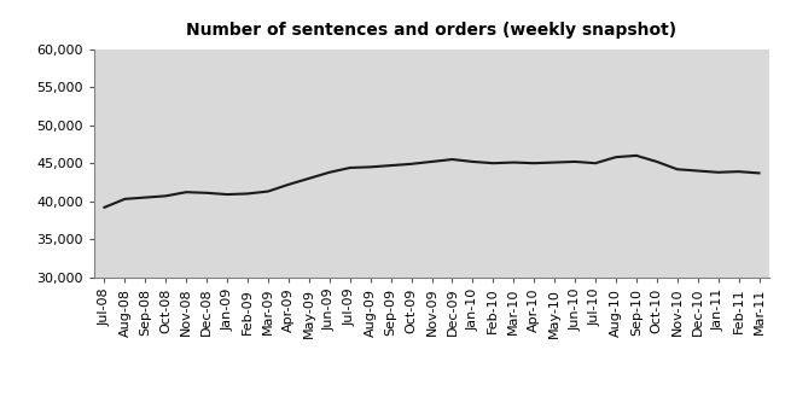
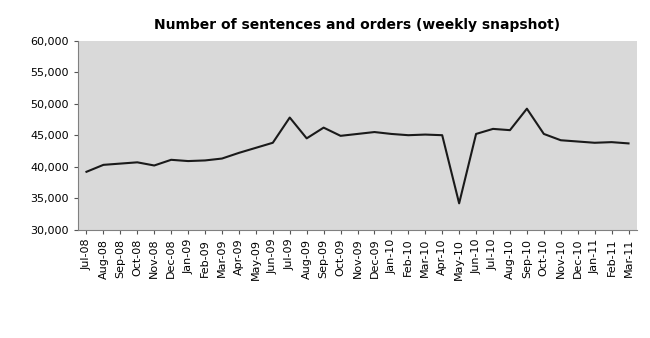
Nov-08: 41,200 -> 40,200
Jul-09: 44,400 -> 47,800
Sep-09: 44,700 -> 46,200
May-10: 45,100 -> 34,200
Jul-10: 45,000 -> 46,000
Sep-10: 46,000 -> 49,200
